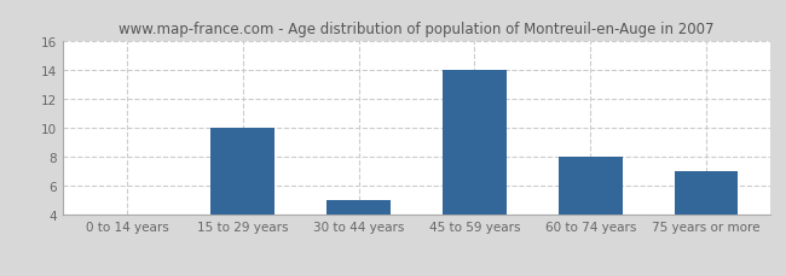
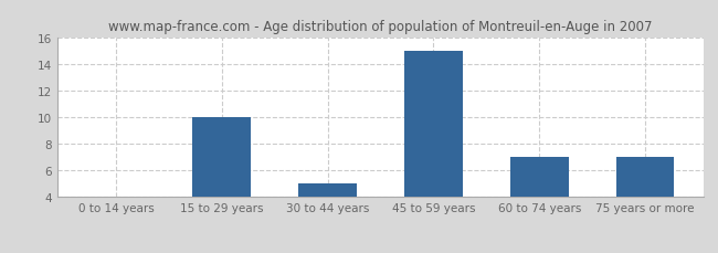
45 to 59 years: 14 -> 15
60 to 74 years: 8 -> 7
